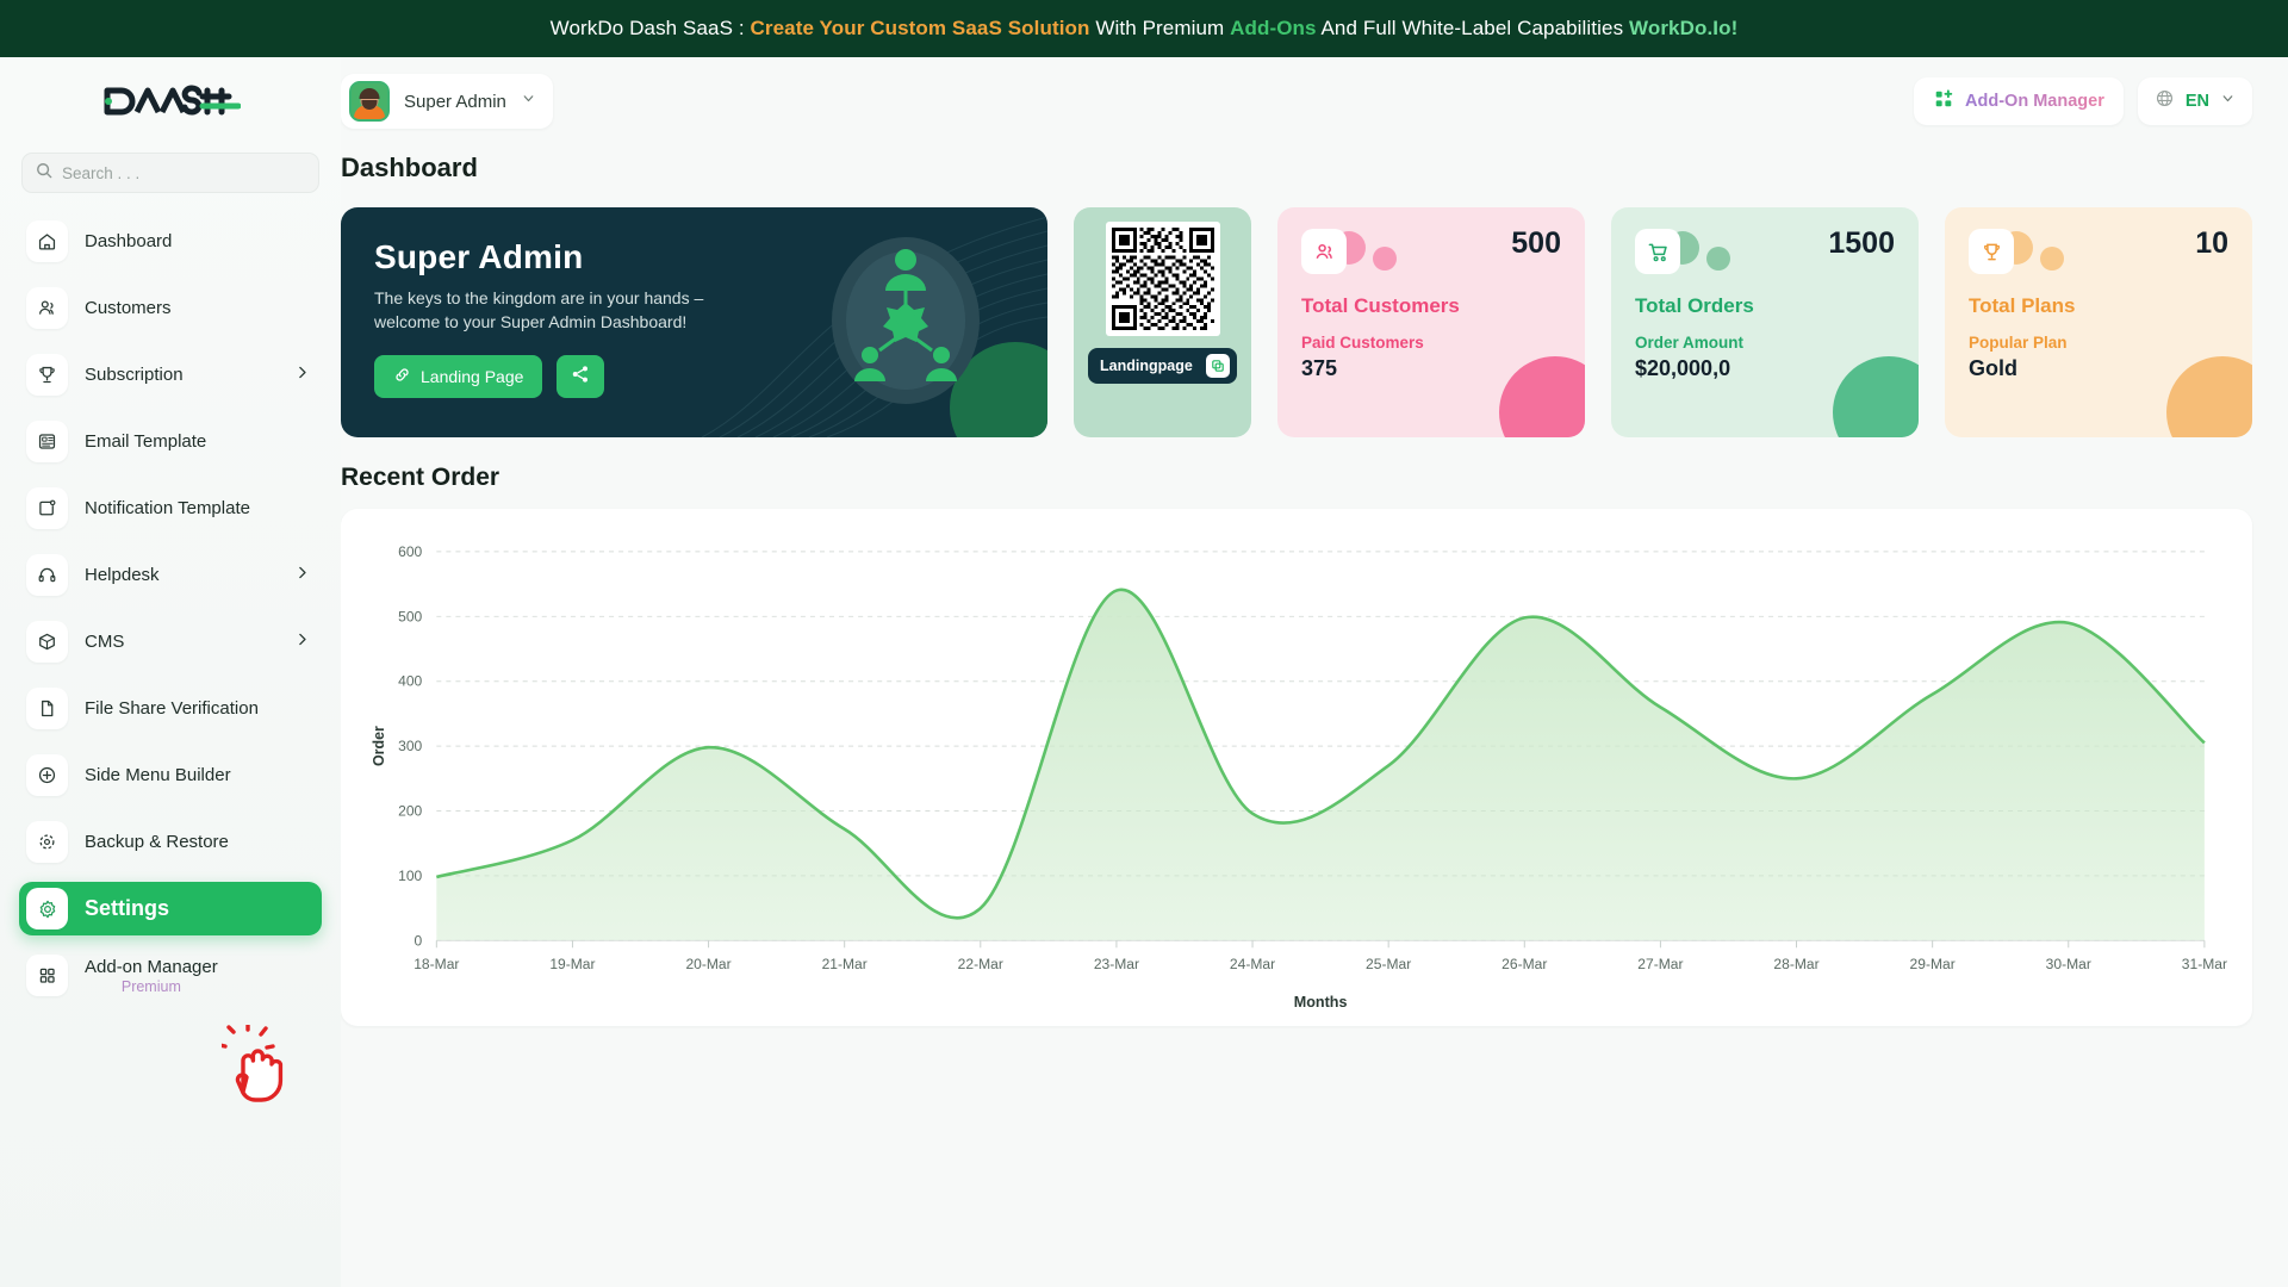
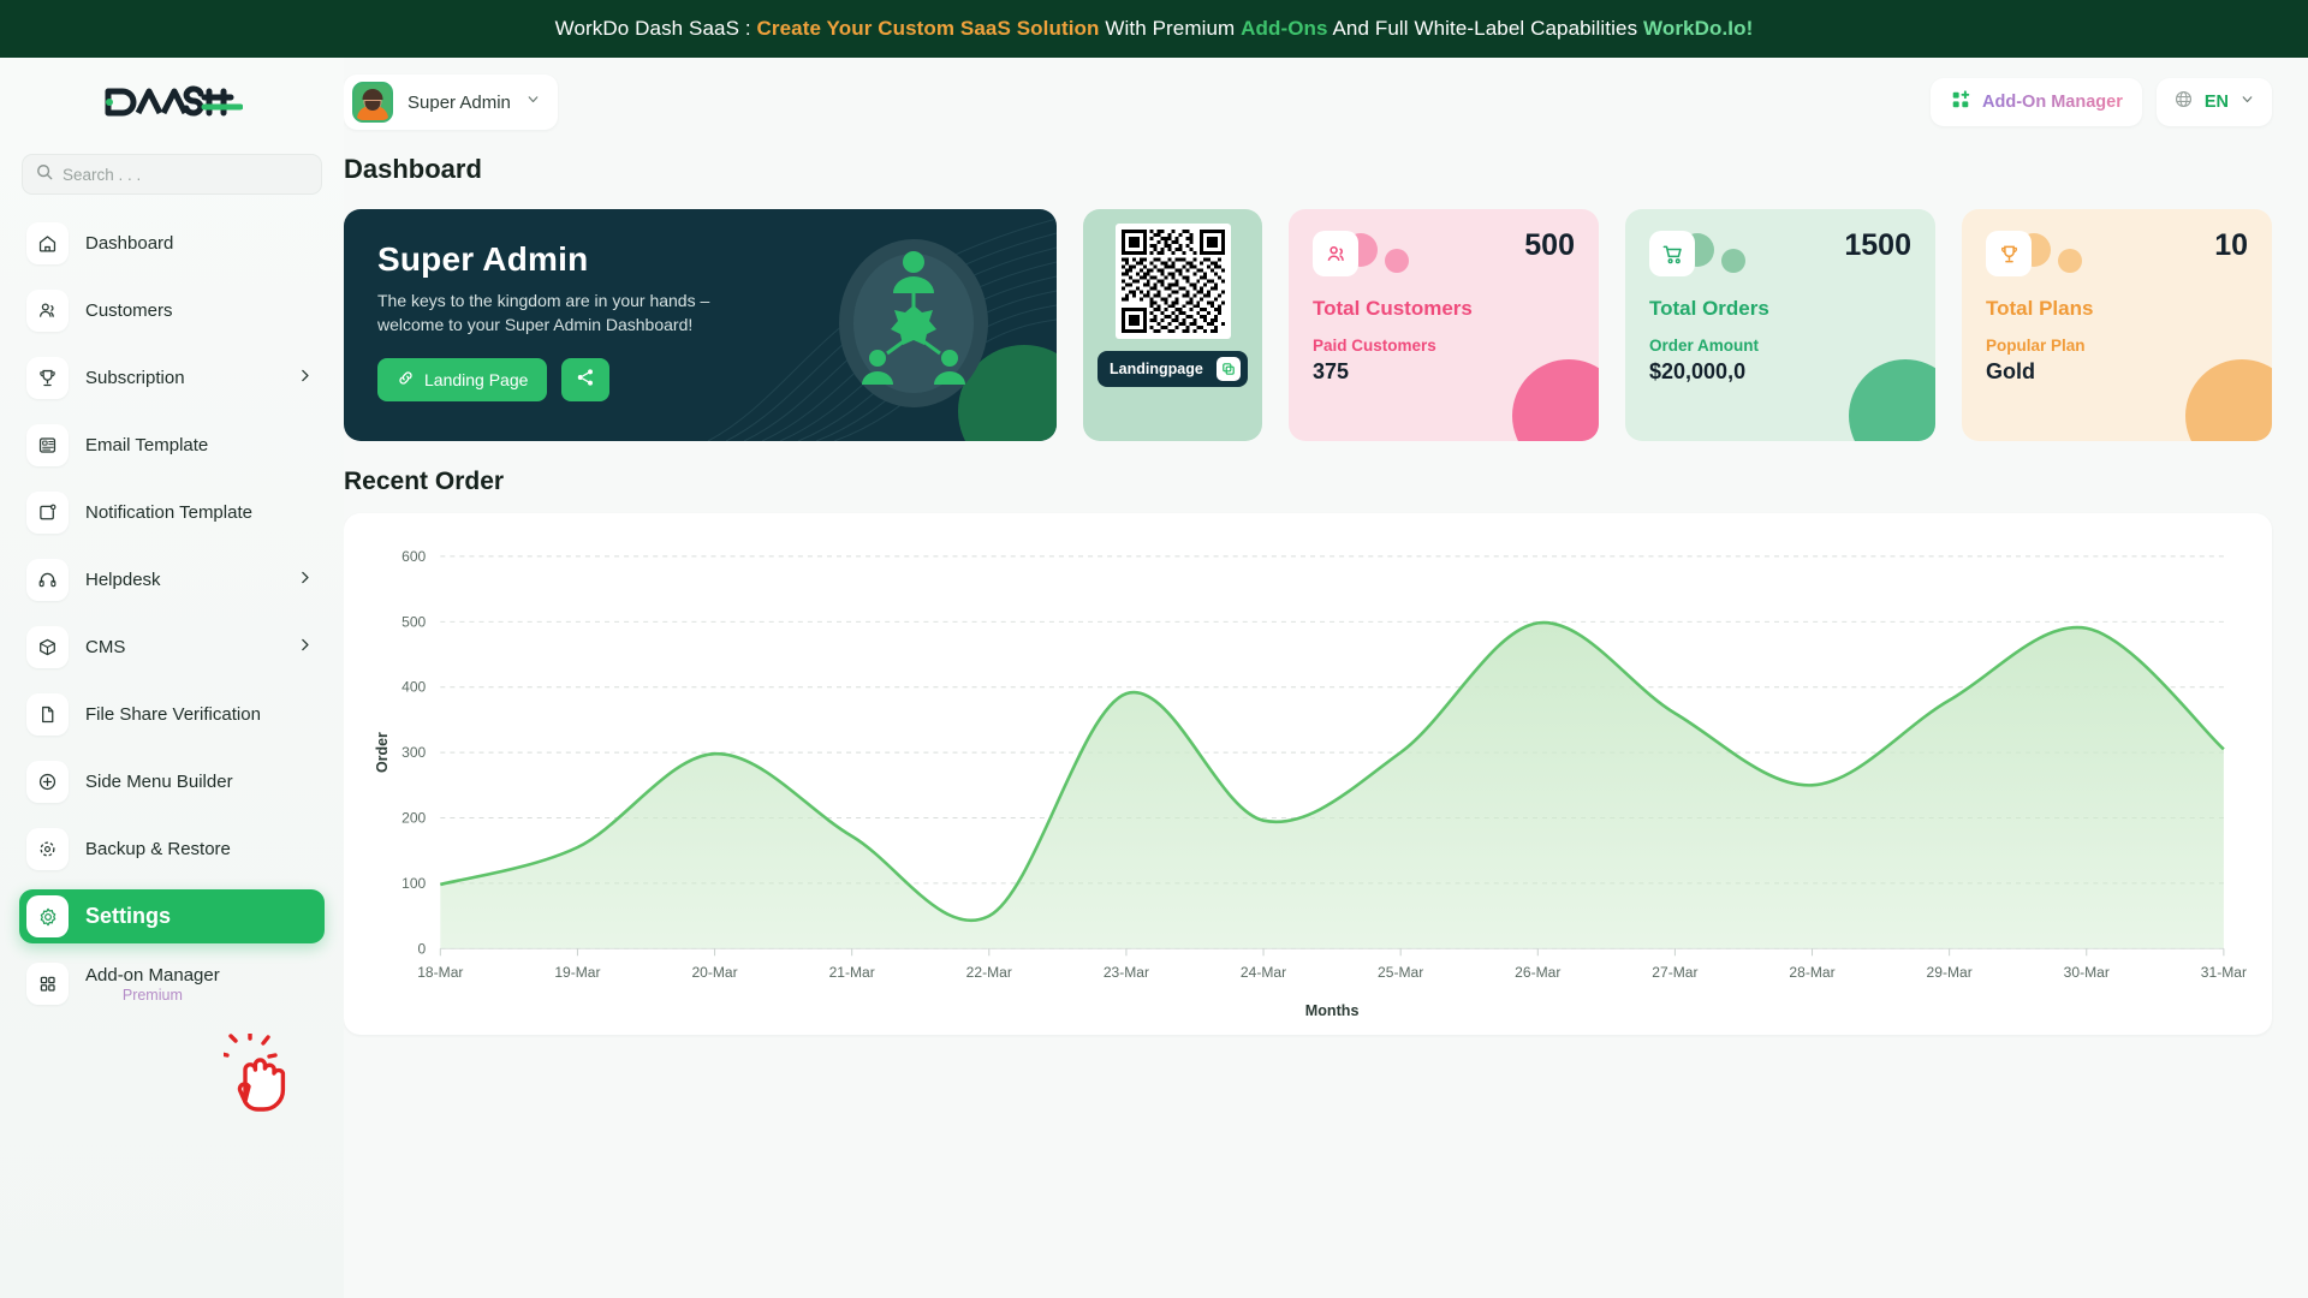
23-Mar: 540 -> 390
25-Mar: 270 -> 300
